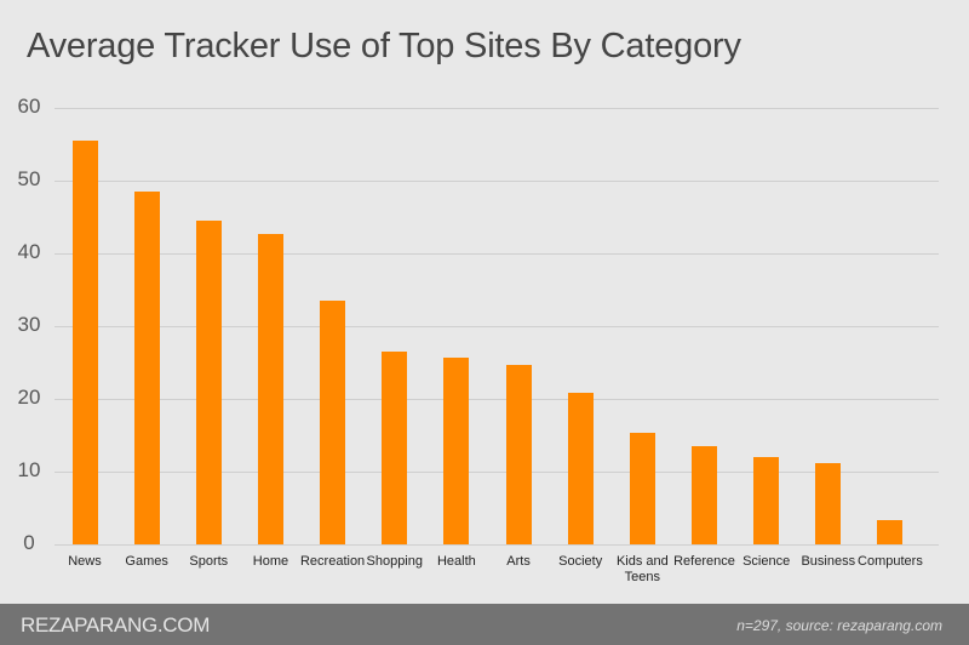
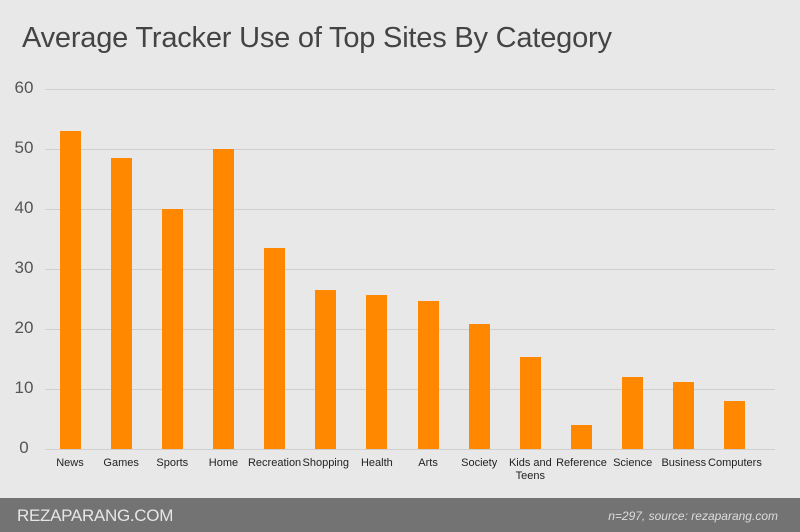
News: 56 -> 53
Sports: 44 -> 40
Home: 43 -> 50
Reference: 14 -> 4
Computers: 3 -> 8
